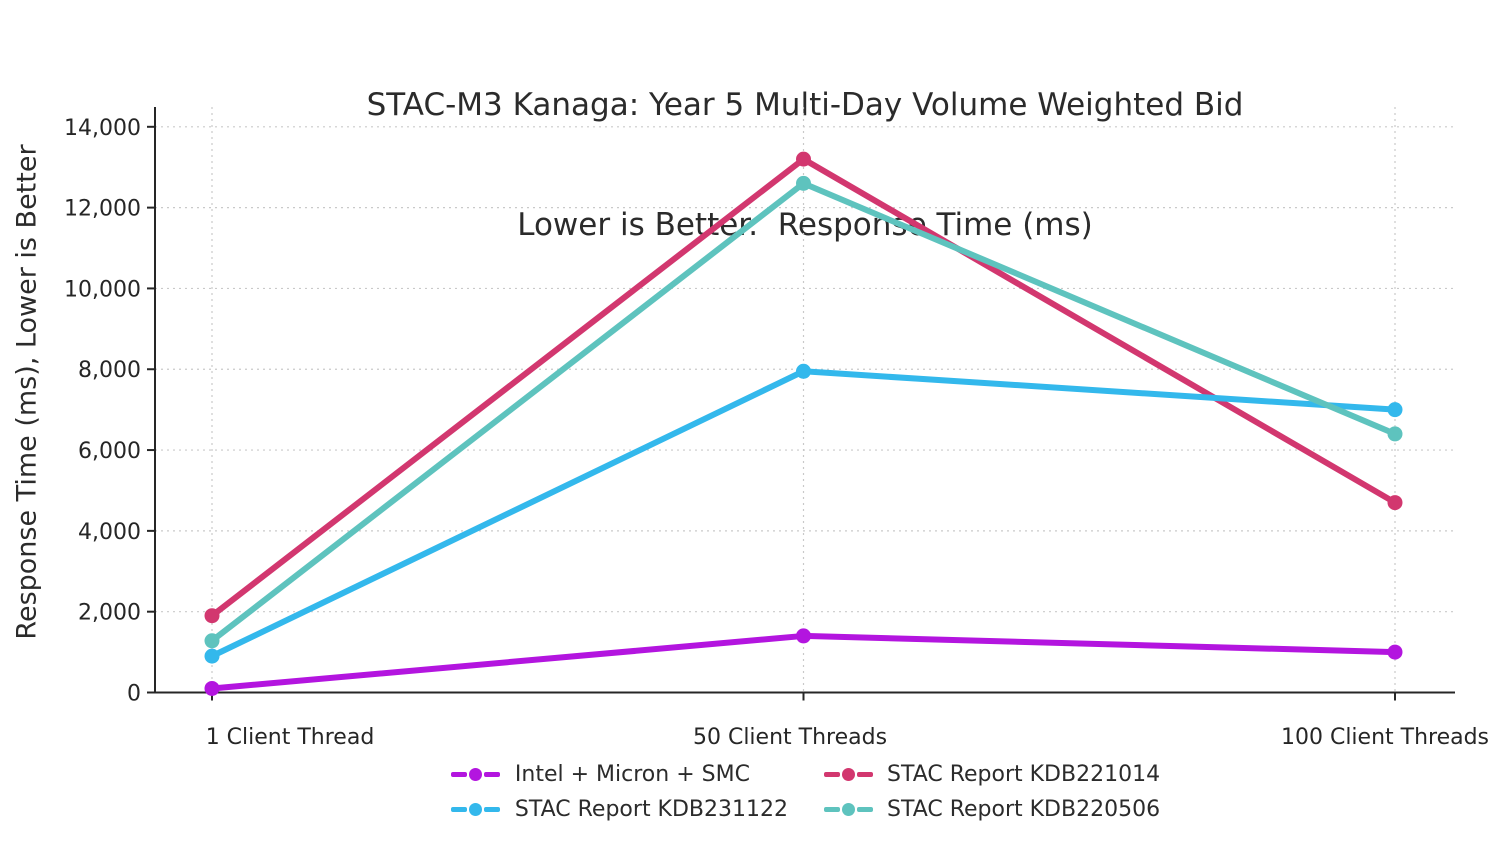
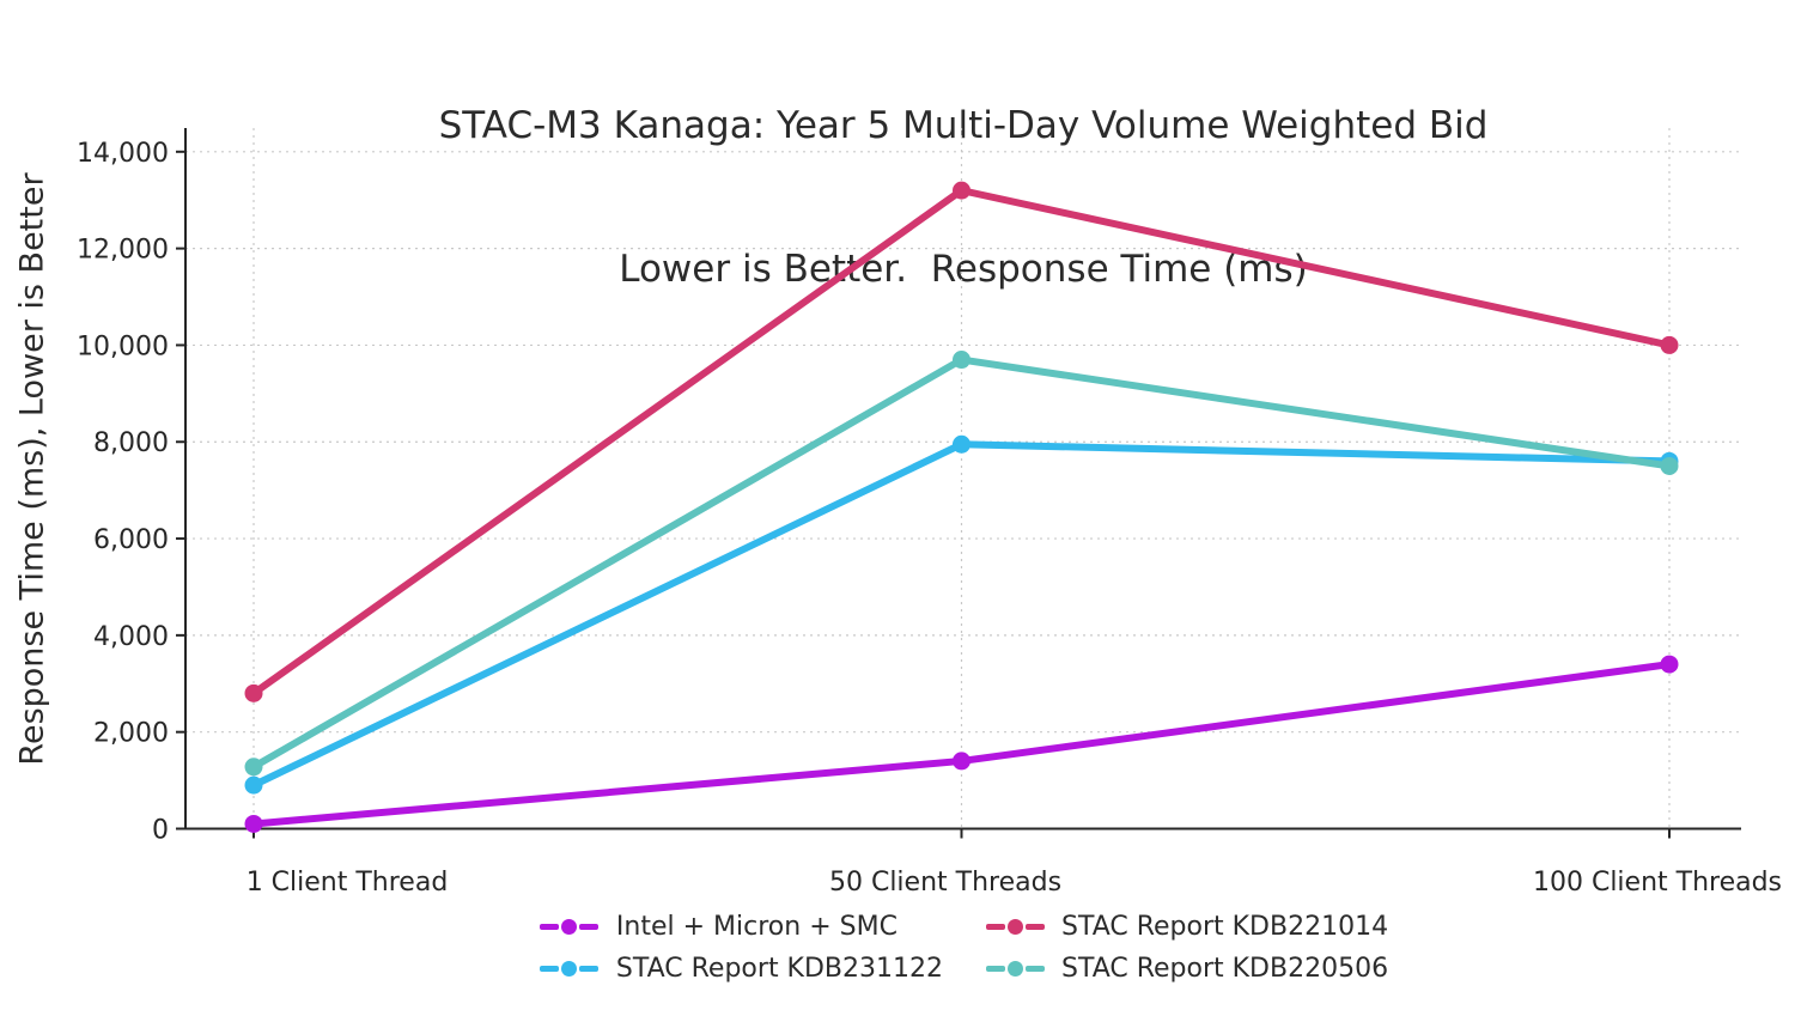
STAC Report KDB221014/1 Client Thread: 1900 -> 2800
STAC Report KDB220506/50 Client Threads: 12600 -> 9700
Intel + Micron + SMC/100 Client Threads: 1000 -> 3400
STAC Report KDB221014/100 Client Threads: 4700 -> 10000
STAC Report KDB231122/100 Client Threads: 7000 -> 7600
STAC Report KDB220506/100 Client Threads: 6400 -> 7500
